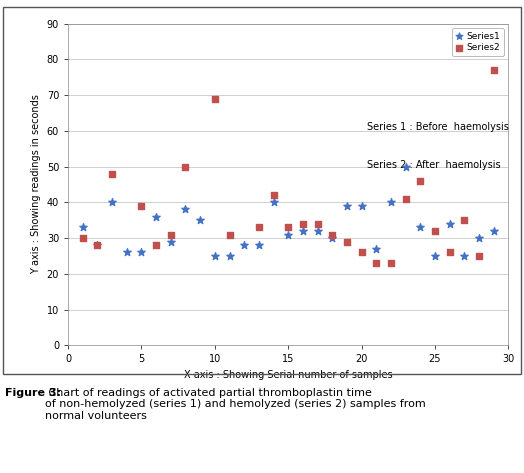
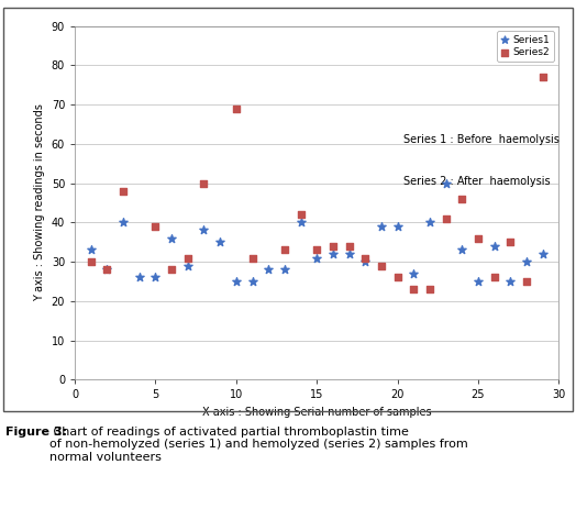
Series2/25: 32 -> 36
